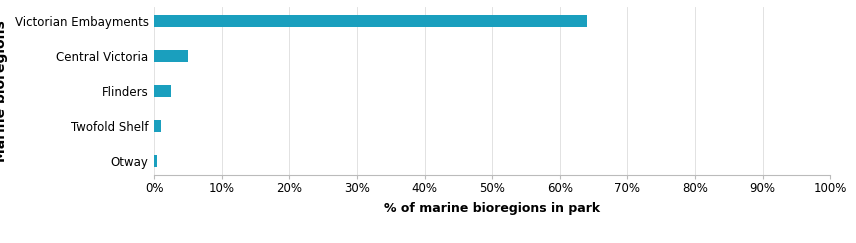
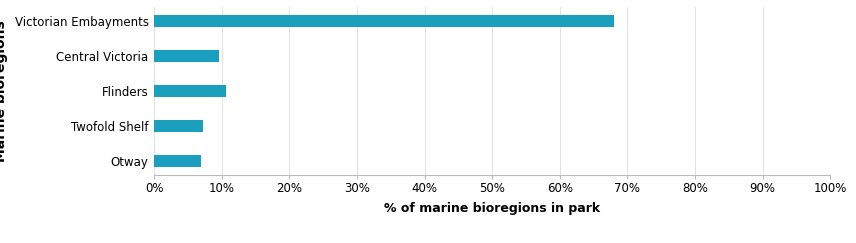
Victorian Embayments: 64.0% -> 68.0%
Central Victoria: 5.0% -> 9.6%
Flinders: 2.5% -> 10.6%
Twofold Shelf: 1.0% -> 7.2%
Otway: 0.5% -> 7.0%
